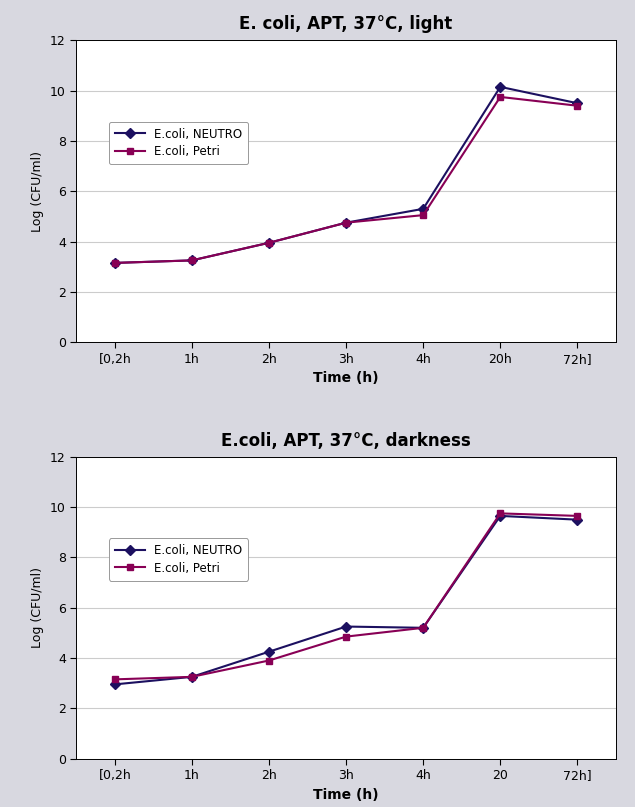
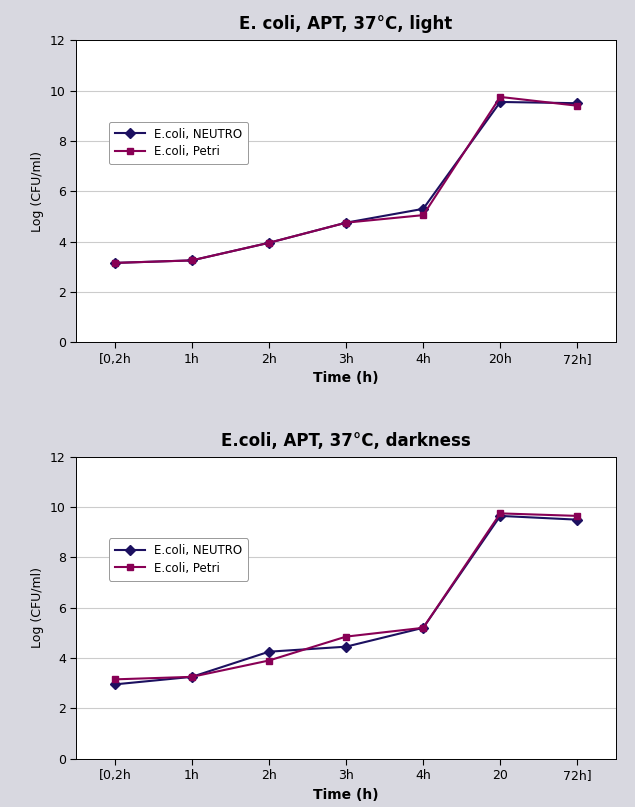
E. coli, APT, 37°C, light/E.coli, NEUTRO/20h: 10.15 -> 9.55
E.coli, APT, 37°C, darkness/E.coli, NEUTRO/3h: 5.25 -> 4.45
